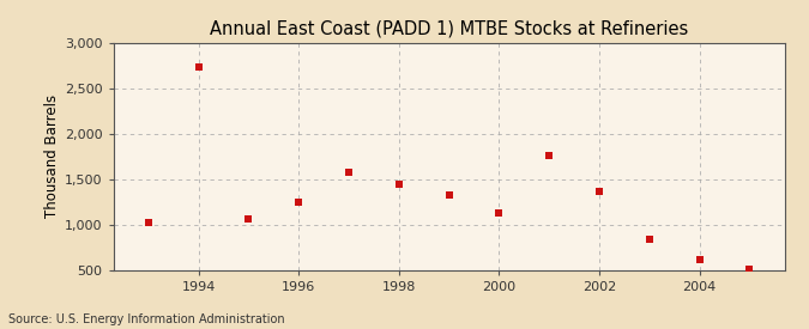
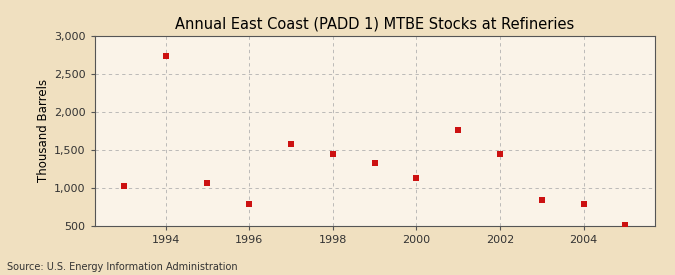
1996: 1,240 -> 780
2002: 1,360 -> 1,440
2004: 610 -> 780
